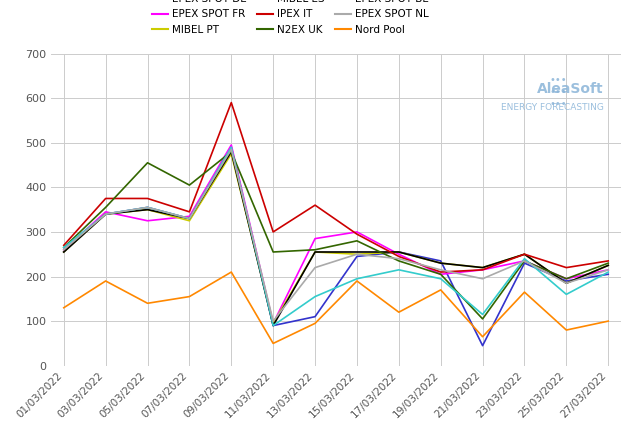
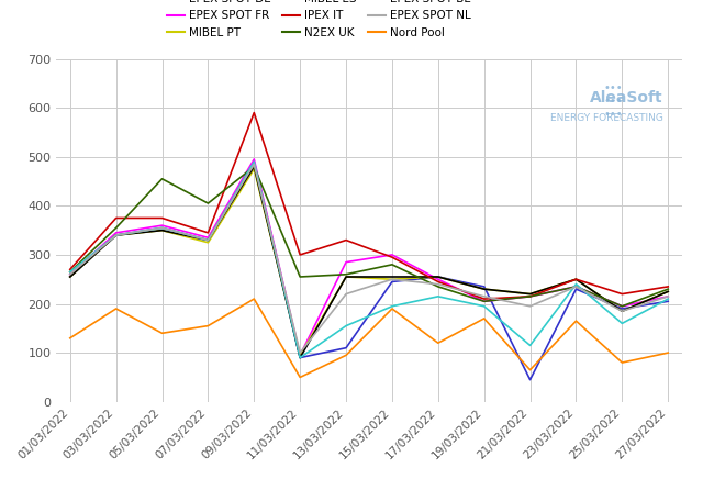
EPEX SPOT FR/05/03/2022: 325 -> 360
IPEX IT/13/03/2022: 360 -> 330
N2EX UK/21/03/2022: 105 -> 215
